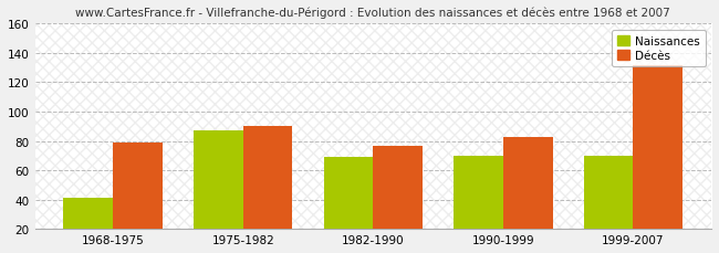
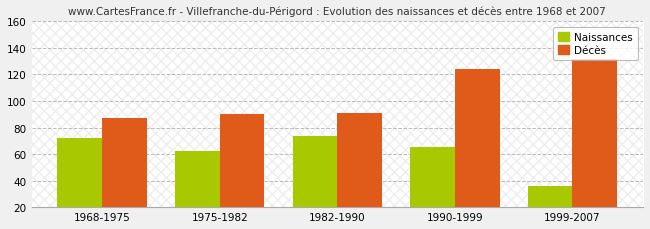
Naissances/1968-1975: 41 -> 72
Décès/1968-1975: 79 -> 87
Naissances/1975-1982: 87 -> 62
Naissances/1982-1990: 69 -> 74
Décès/1982-1990: 77 -> 91
Naissances/1990-1999: 70 -> 65
Décès/1990-1999: 83 -> 124
Naissances/1999-2007: 70 -> 36
